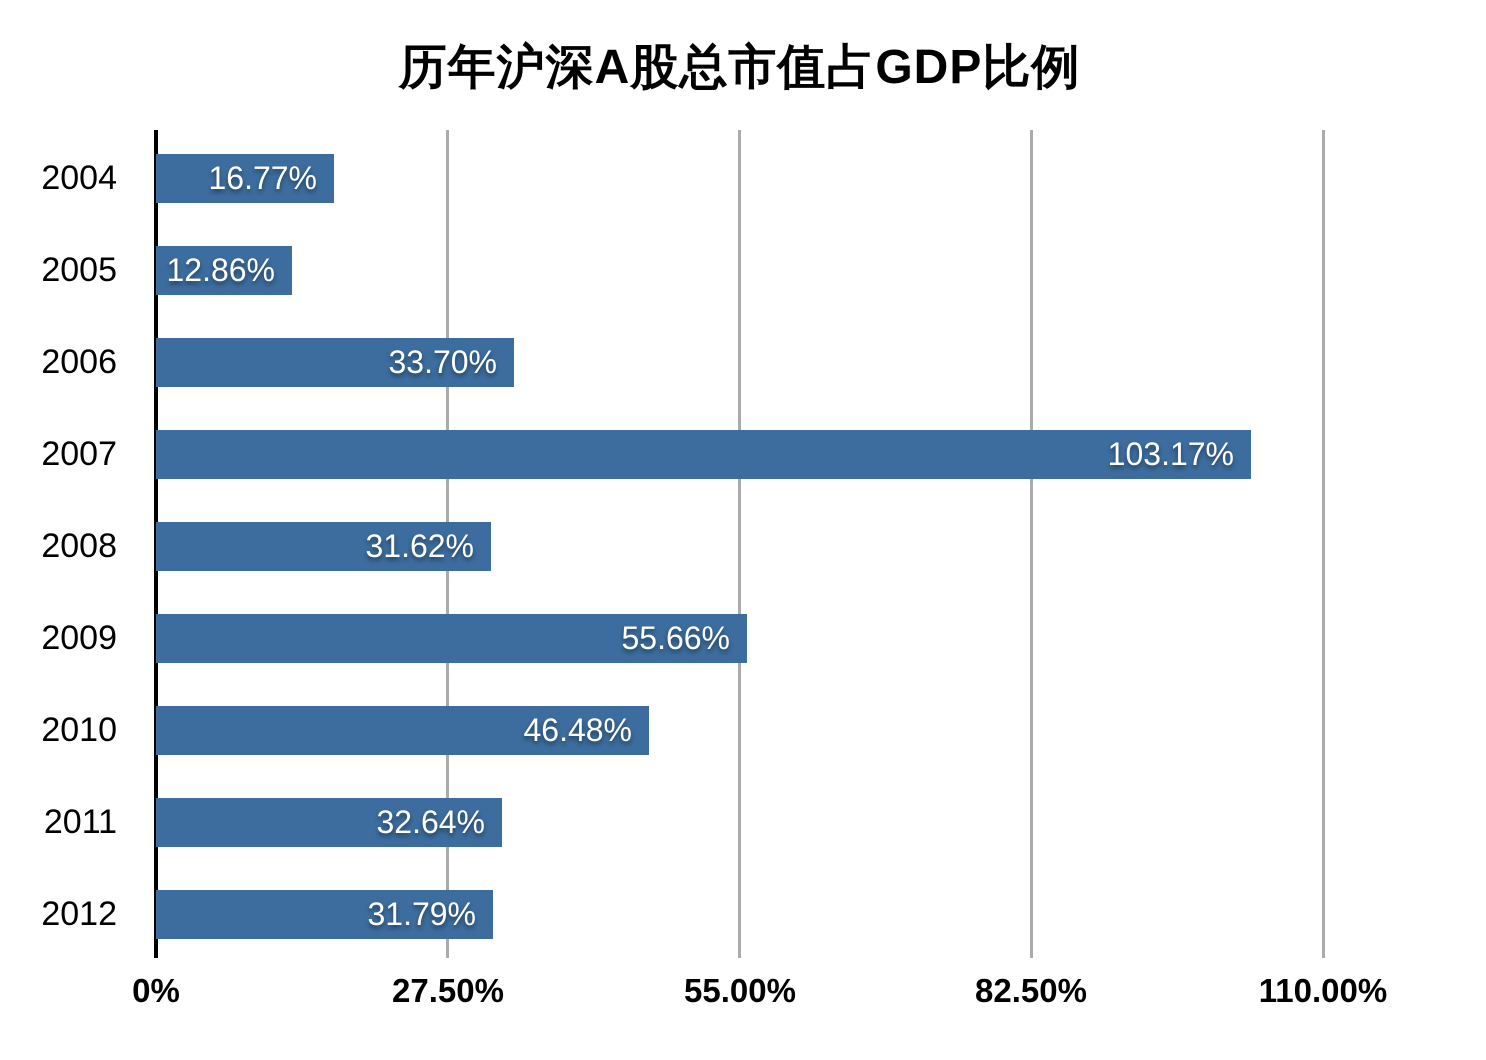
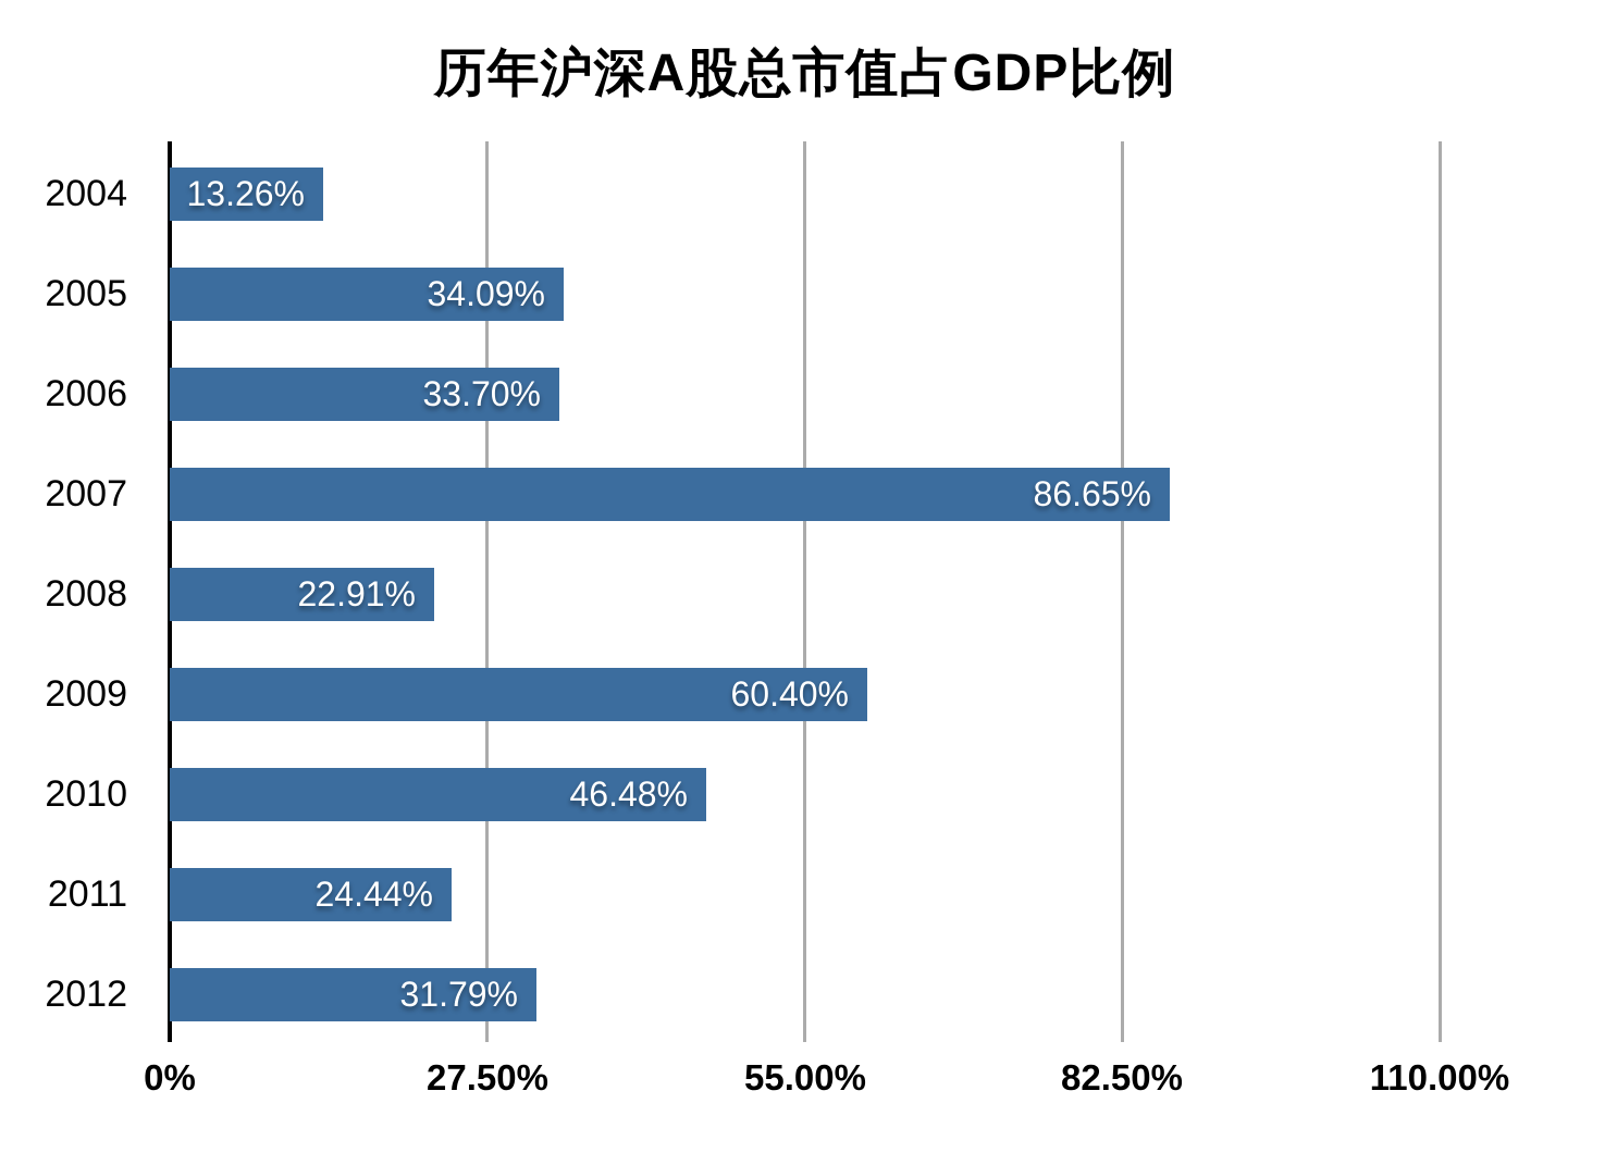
2004: 16.77% -> 13.26%
2005: 12.86% -> 34.09%
2007: 103.17% -> 86.65%
2008: 31.62% -> 22.91%
2009: 55.66% -> 60.40%
2011: 32.64% -> 24.44%
